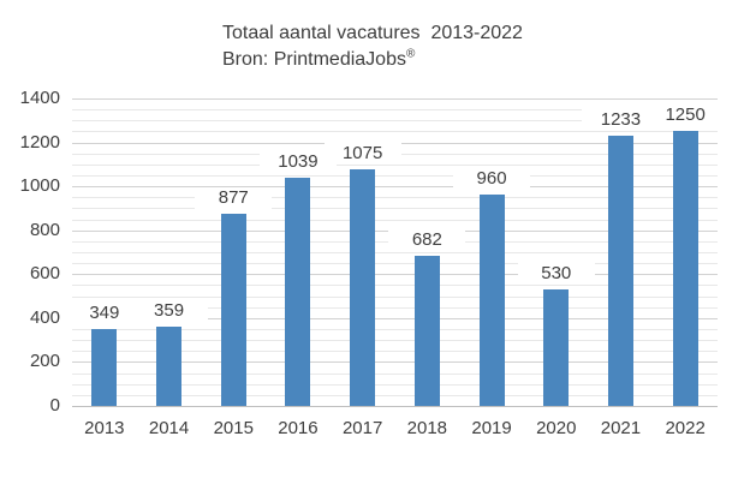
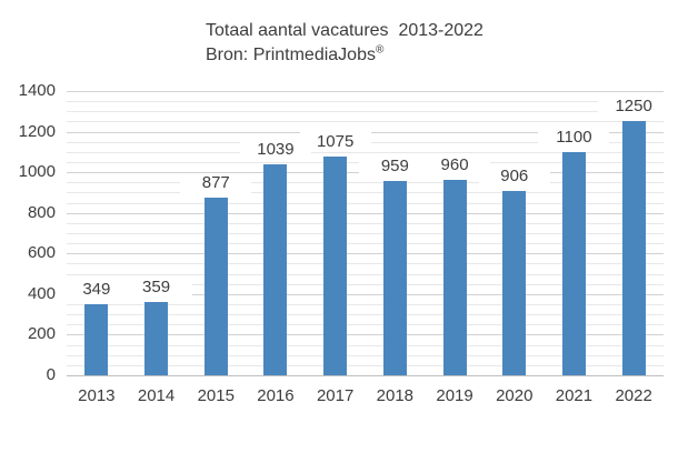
2018: 682 -> 959
2020: 530 -> 906
2021: 1233 -> 1100
